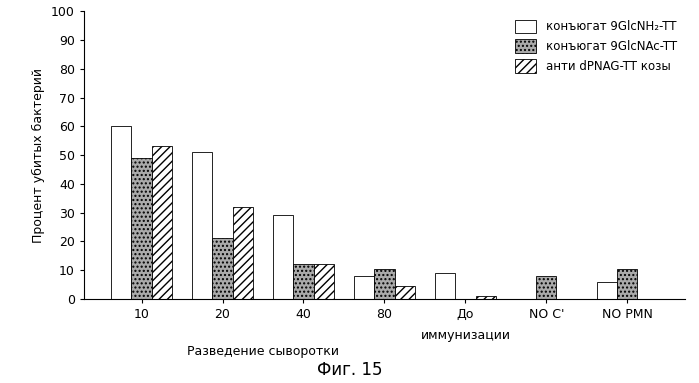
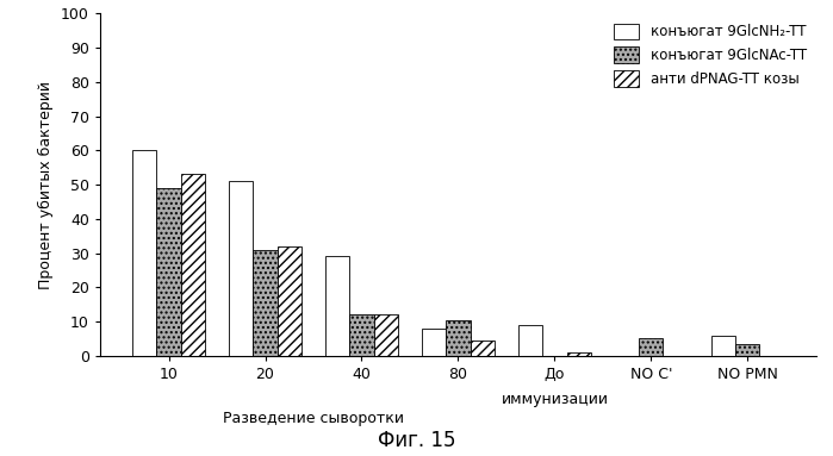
конъюгат 9GlcNAc-TT/20: 21.0 -> 31.0
конъюгат 9GlcNAc-TT/NO C': 8.0 -> 5.0
конъюгат 9GlcNAc-TT/NO PMN: 10.5 -> 3.5
